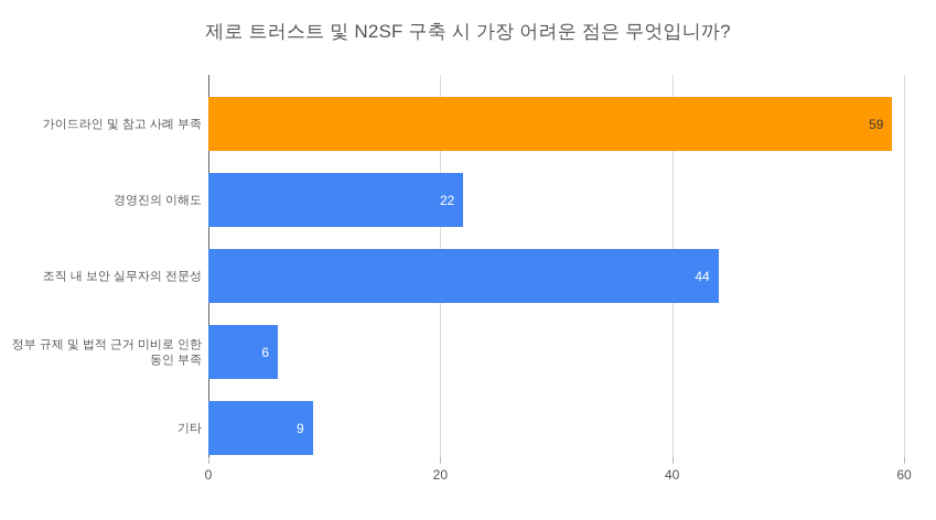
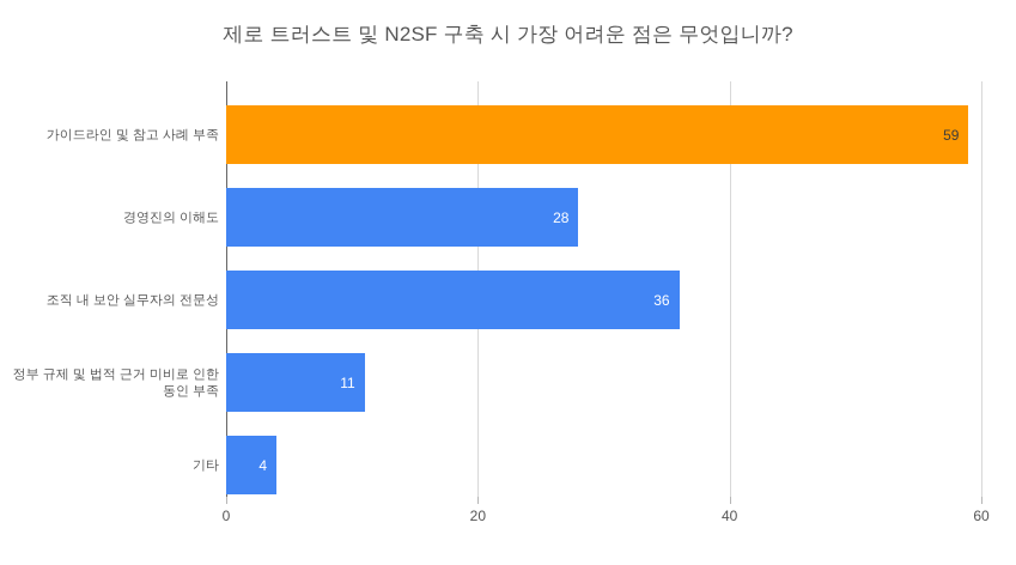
경영진의 이해도: 22 -> 28
조직 내 보안 실무자의 전문성: 44 -> 36
정부 규제 및 법적 근거 미비로 인한 동인 부족: 6 -> 11
기타: 9 -> 4
